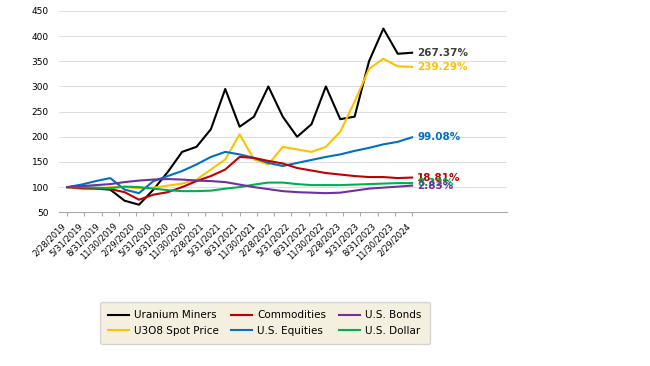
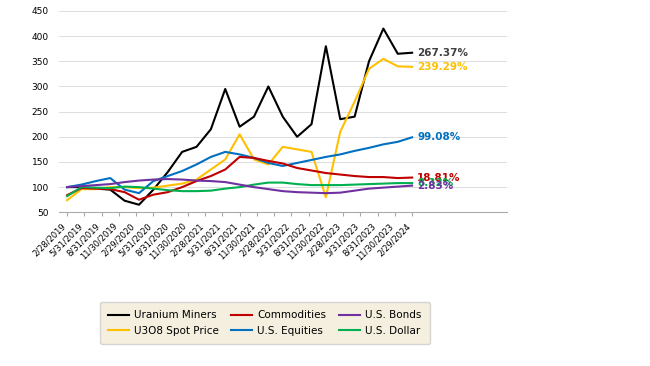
U3O8 Spot Price/2/28/2019: 100 -> 74
Commodities/2/28/2019: 100 -> 84
U.S. Dollar/2/28/2019: 100 -> 82
Uranium Miners/11/30/2022: 300 -> 380
U3O8 Spot Price/11/30/2022: 180 -> 80
